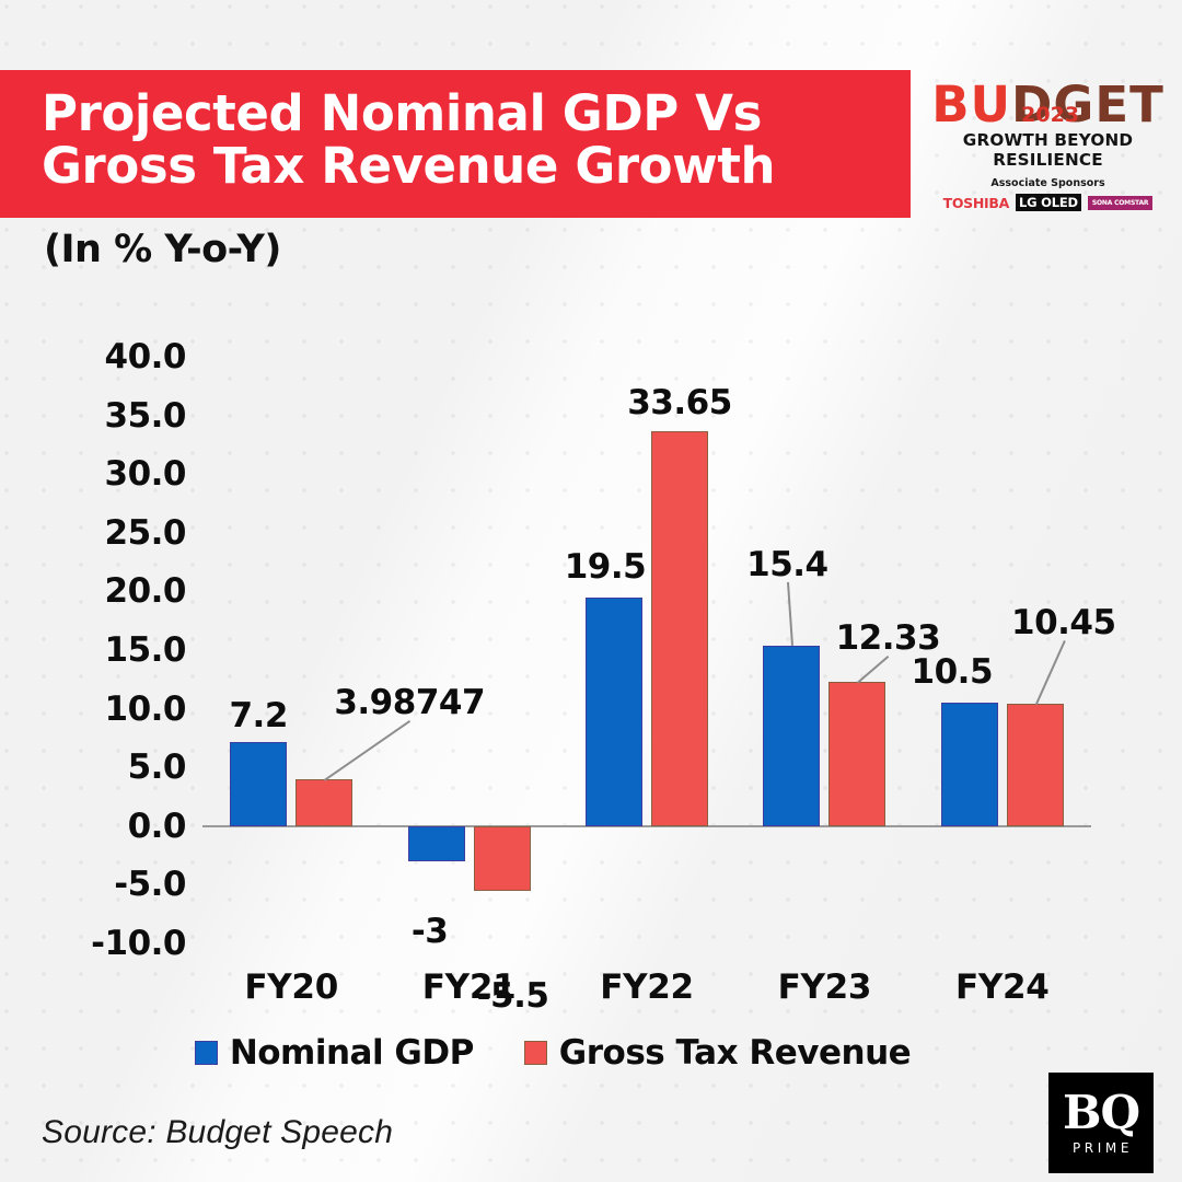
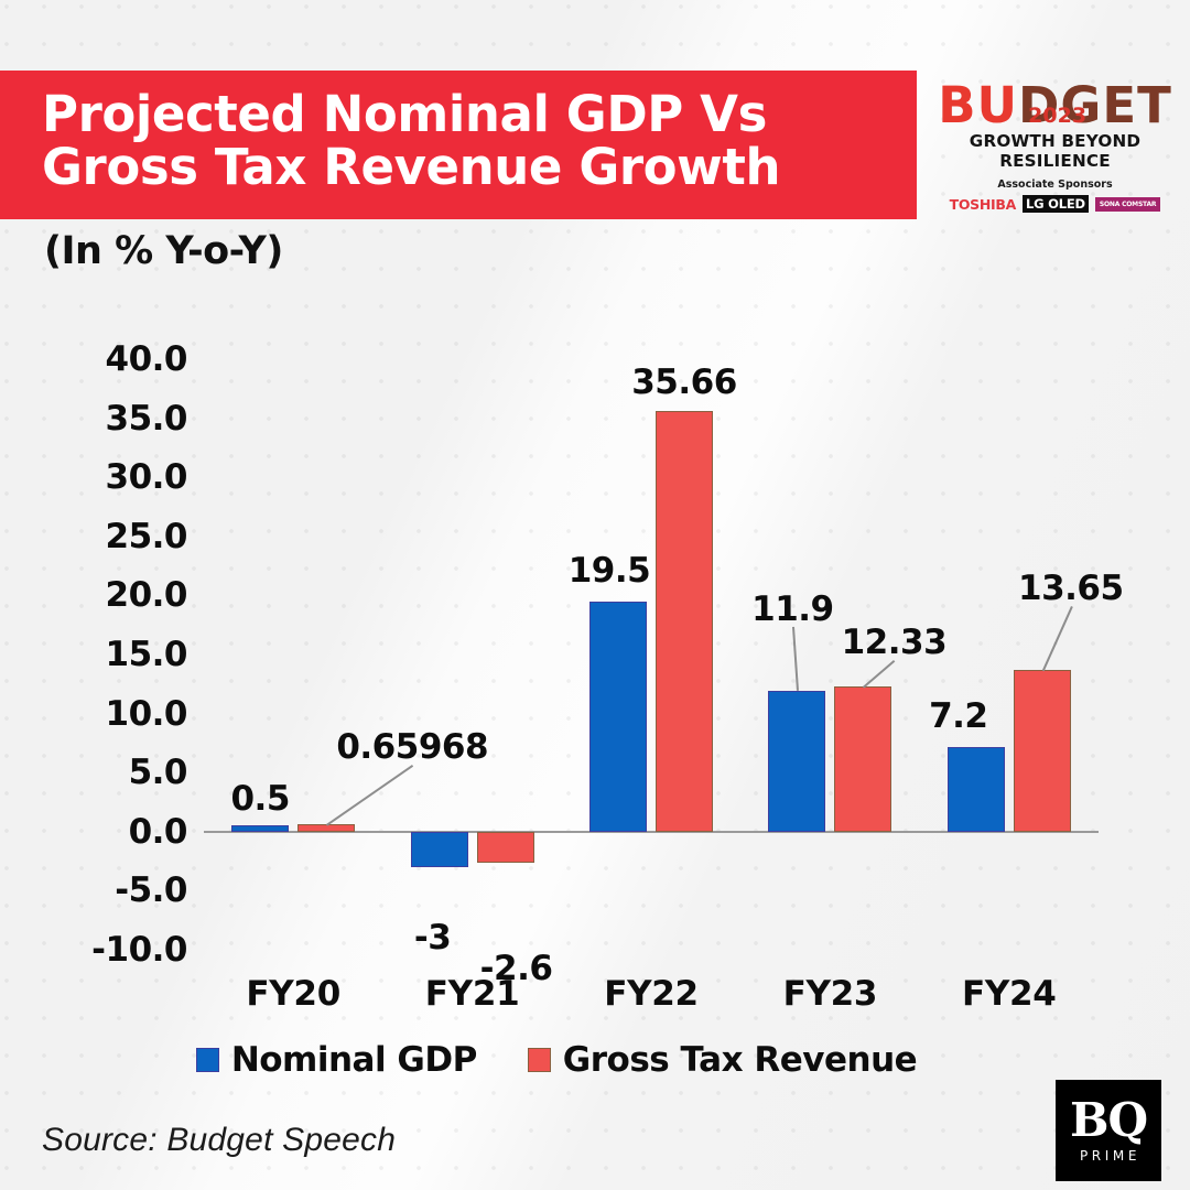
Nominal GDP/FY20: 7.2 -> 0.5
Gross Tax Revenue/FY20: 3.98747 -> 0.65968
Gross Tax Revenue/FY21: -5.5 -> -2.6
Gross Tax Revenue/FY22: 33.65 -> 35.66
Nominal GDP/FY23: 15.4 -> 11.9
Nominal GDP/FY24: 10.5 -> 7.2
Gross Tax Revenue/FY24: 10.45 -> 13.65
